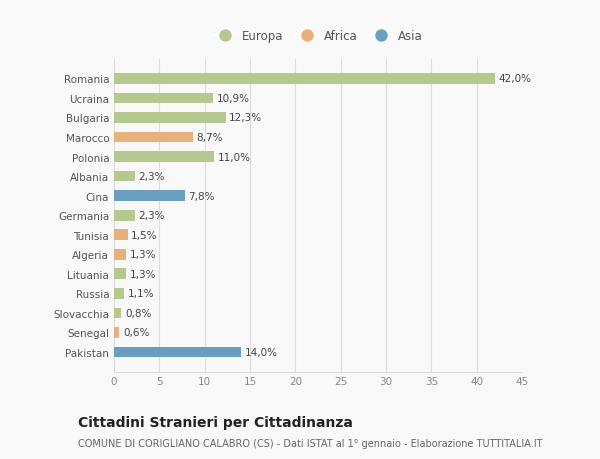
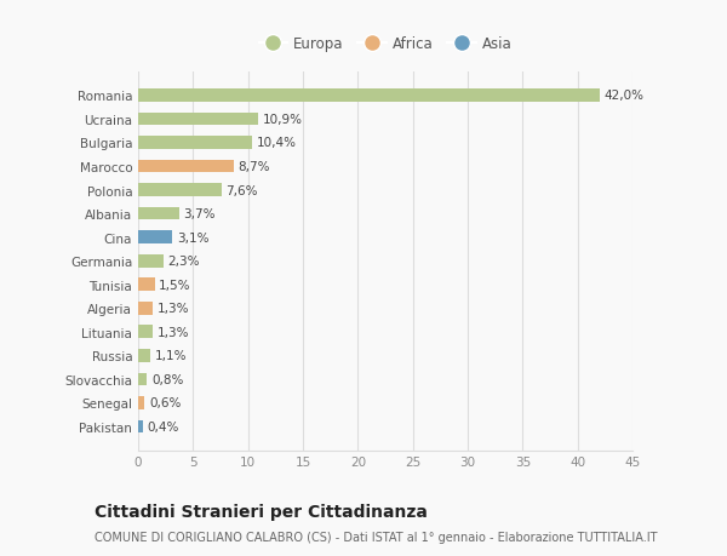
Bulgaria: 12,3% -> 10,4%
Polonia: 11,0% -> 7,6%
Albania: 2,3% -> 3,7%
Cina: 7,8% -> 3,1%
Pakistan: 14,0% -> 0,4%
